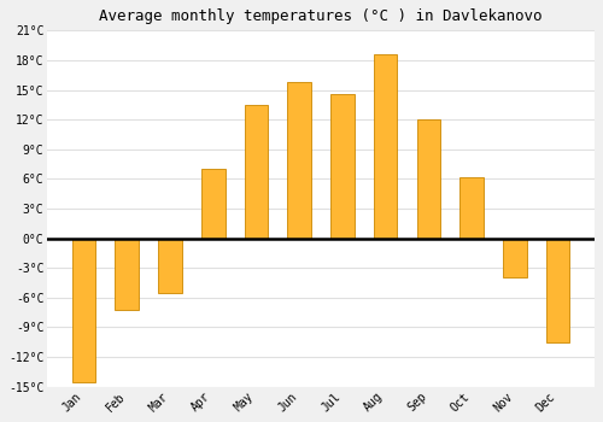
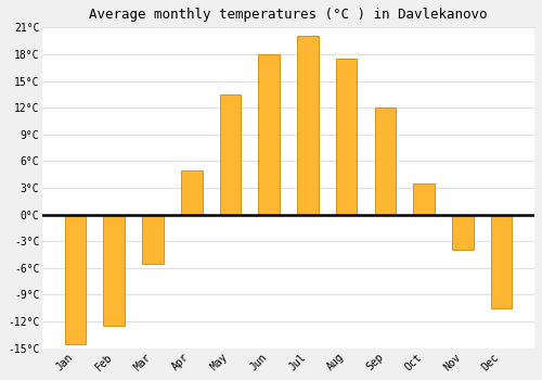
Feb: -7.2°C -> -12.5°C
Apr: 7.0°C -> 5.0°C
Jun: 15.8°C -> 18.0°C
Jul: 14.6°C -> 20.0°C
Aug: 18.6°C -> 17.5°C
Oct: 6.2°C -> 3.5°C
